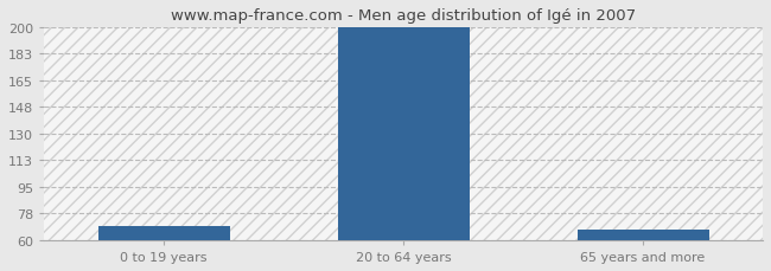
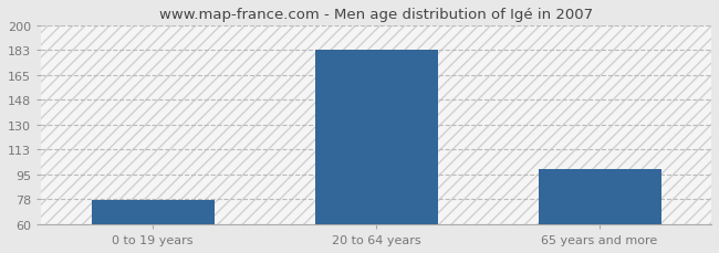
0 to 19 years: 69 -> 77
20 to 64 years: 200 -> 183
65 years and more: 67 -> 99
